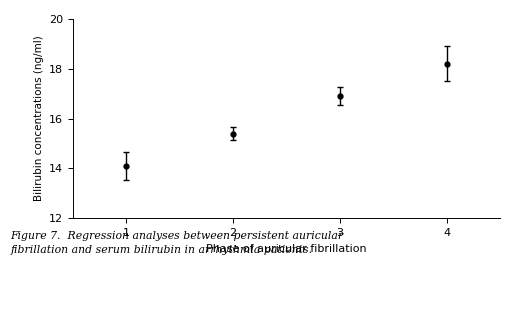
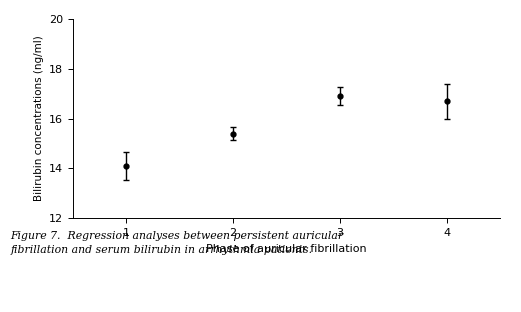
4: 18.2 -> 16.7
